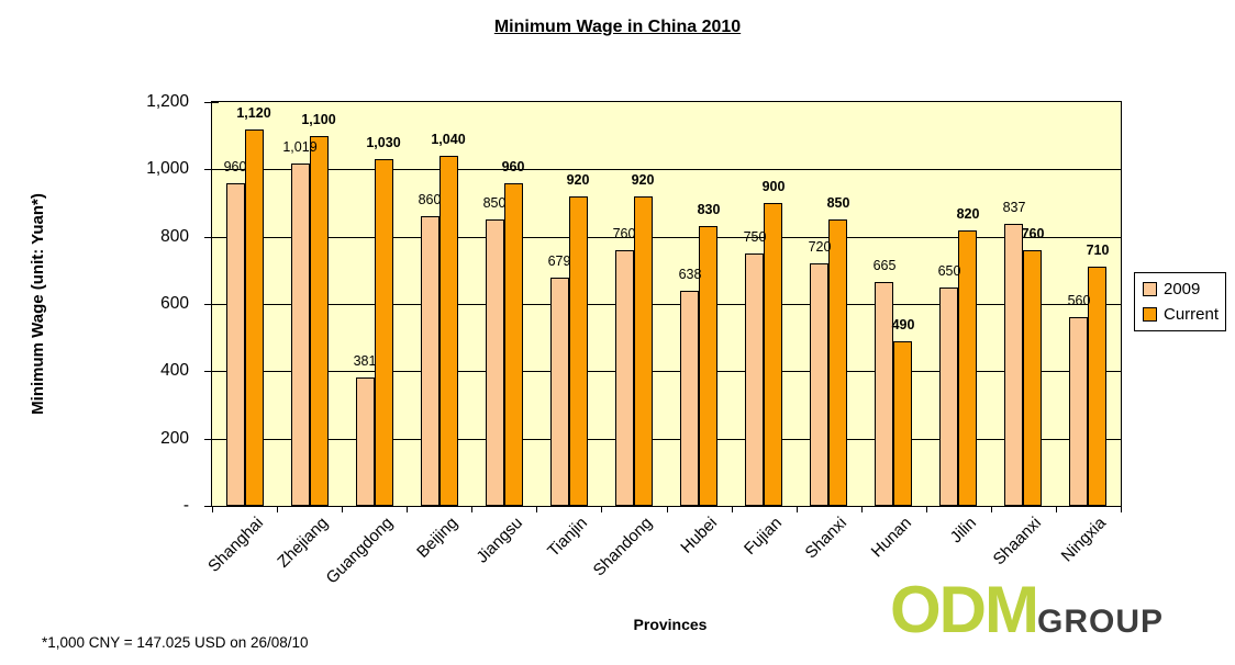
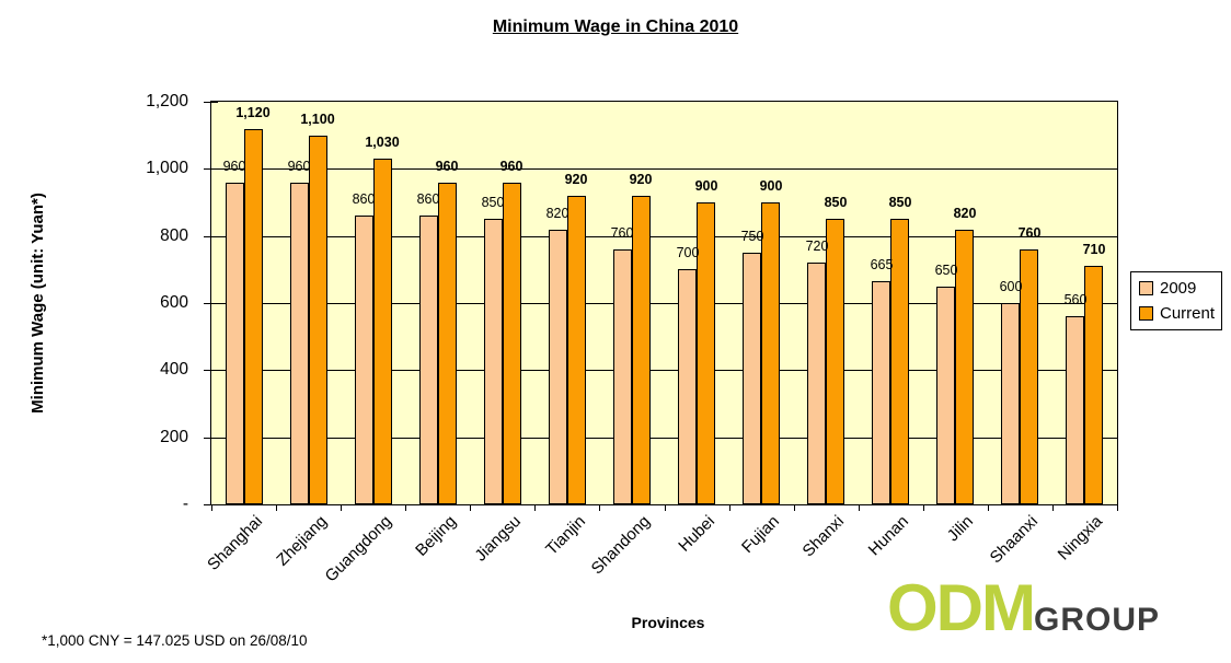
2009/Zhejiang: 1,019 -> 960
2009/Guangdong: 381 -> 860
Current/Beijing: 1,040 -> 960
2009/Tianjin: 679 -> 820
2009/Hubei: 638 -> 700
Current/Hubei: 830 -> 900
Current/Hunan: 490 -> 850
2009/Shaanxi: 837 -> 600
